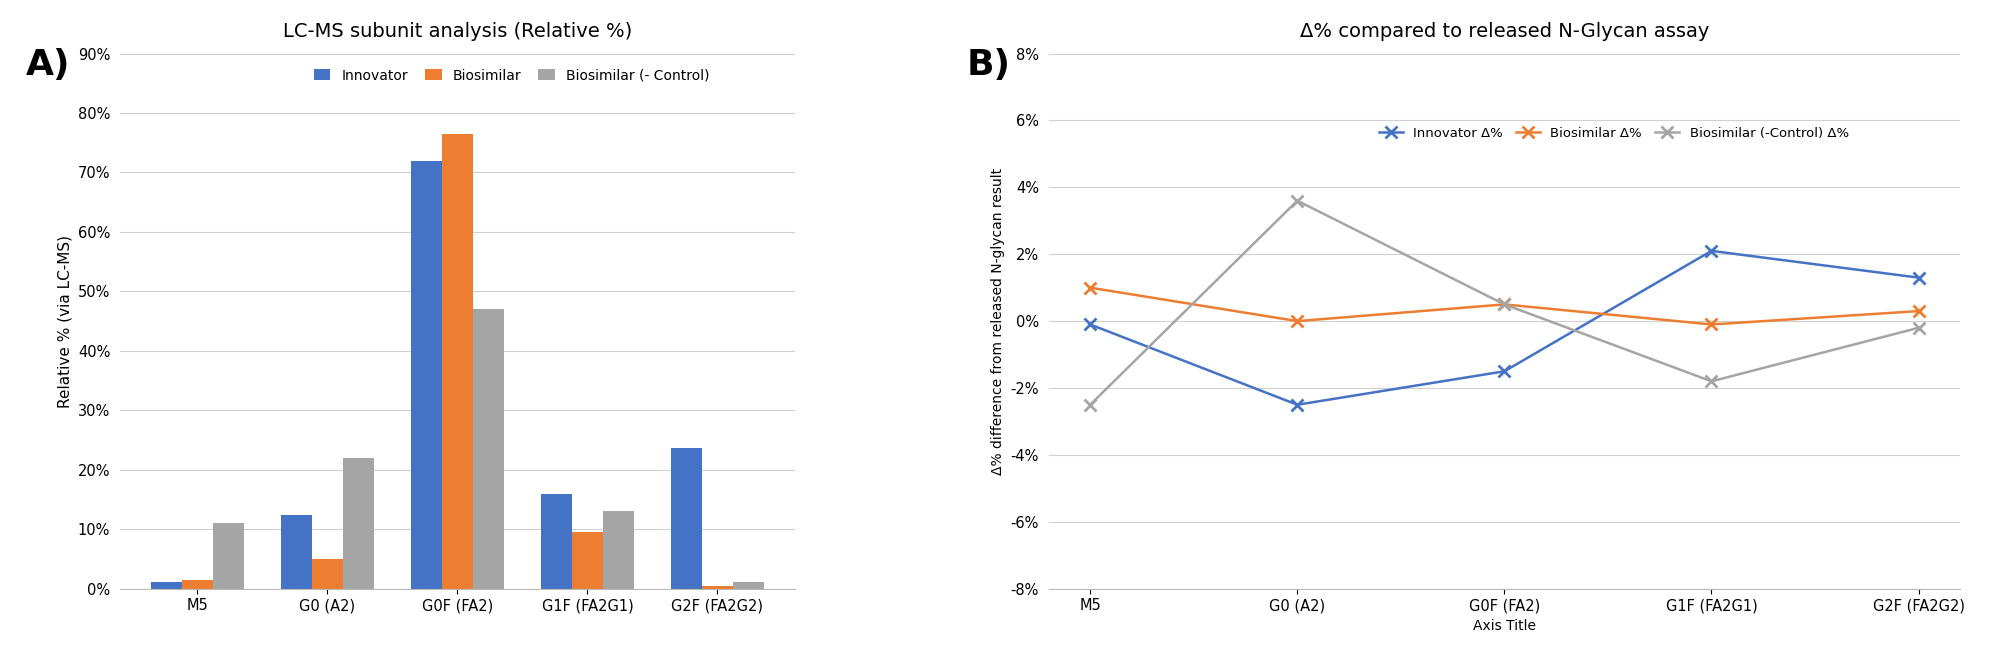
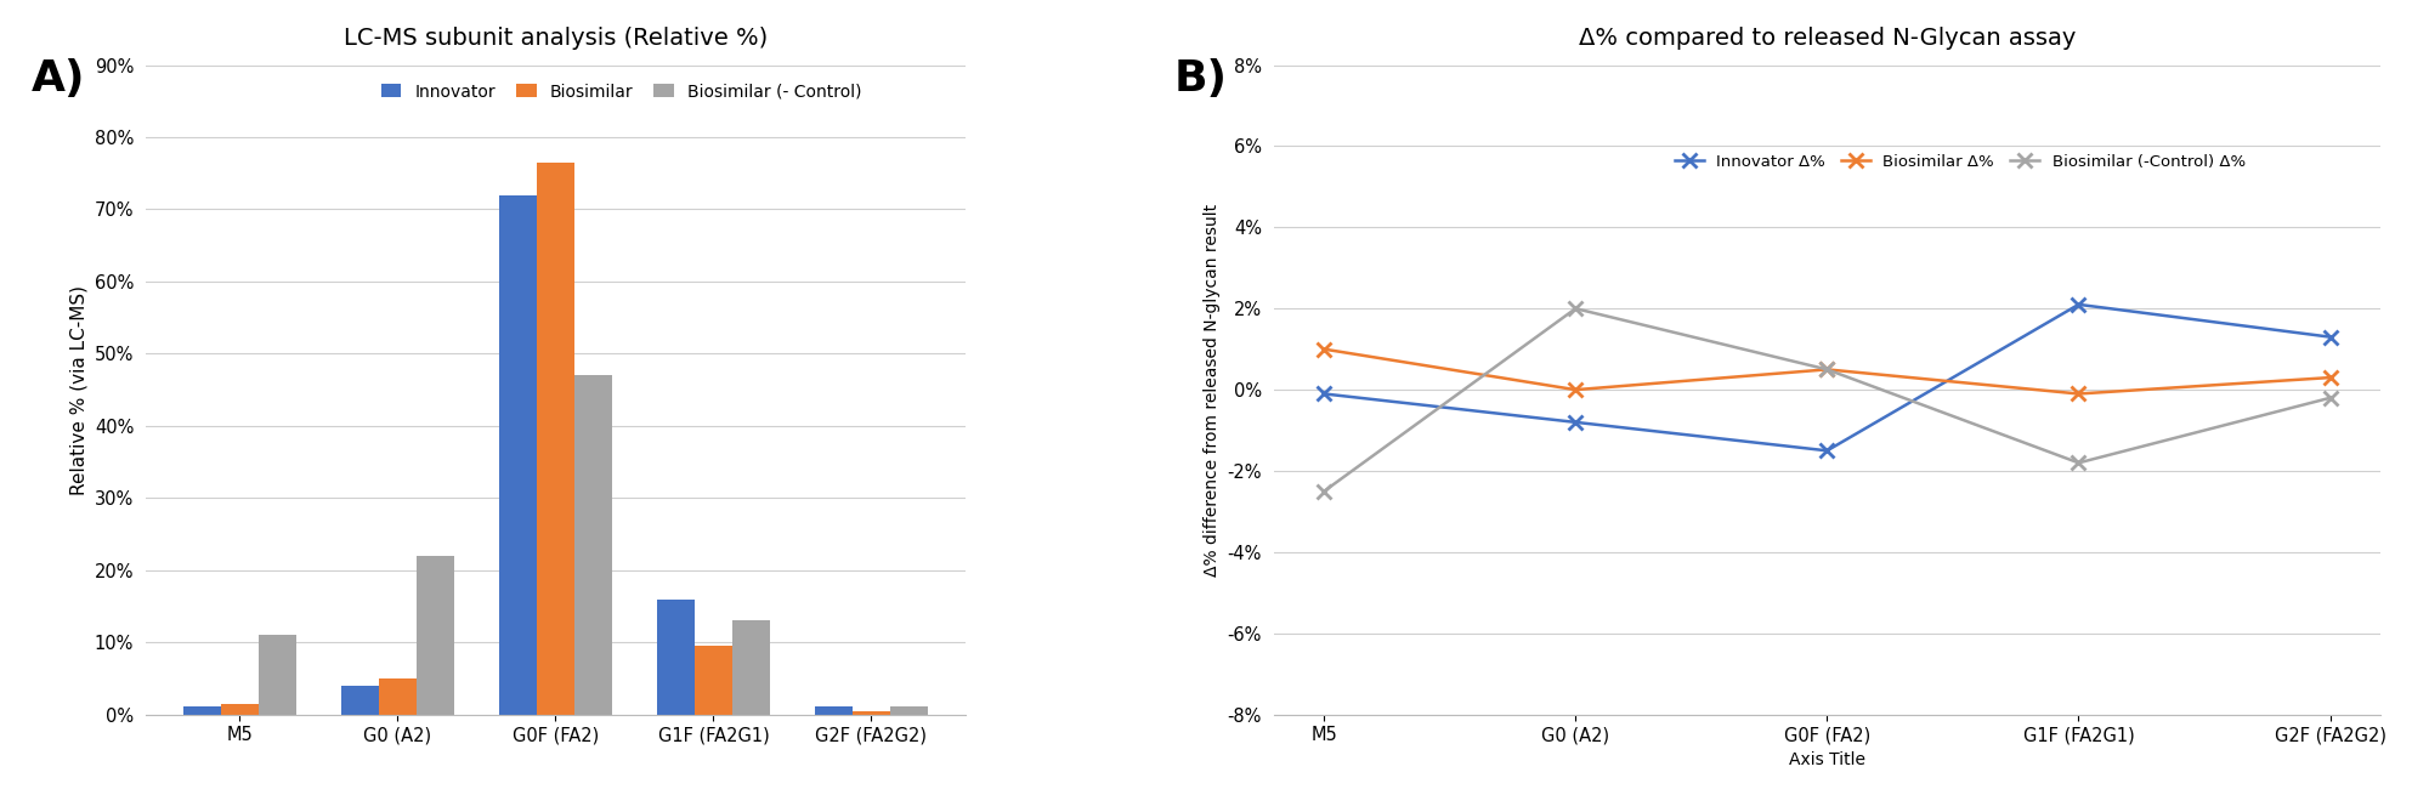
LC-MS subunit analysis (Relative %)/Innovator/G0 (A2): 12.4% -> 4.0%
LC-MS subunit analysis (Relative %)/Innovator/G2F (FA2G2): 23.6% -> 1.2%
Δ% compared to released N-Glycan assay/Innovator Δ%/G0 (A2): -2.5% -> -0.8%
Δ% compared to released N-Glycan assay/Biosimilar (-Control) Δ%/G0 (A2): 3.6% -> 2.0%
